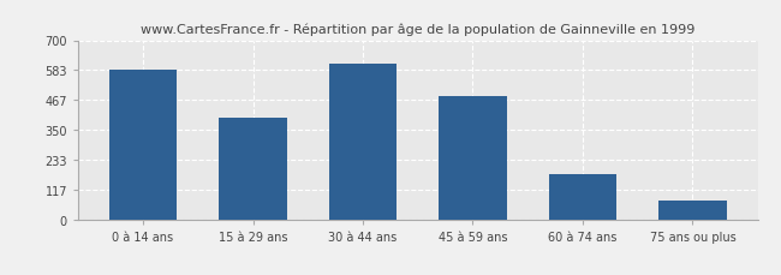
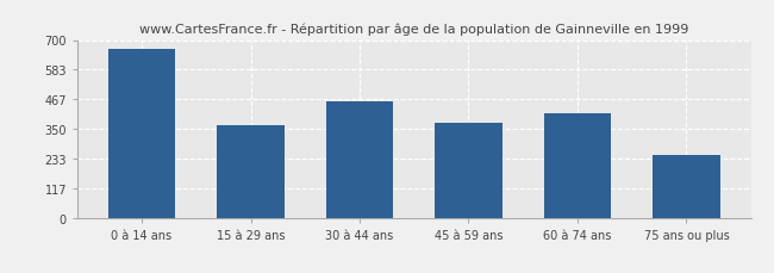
0 à 14 ans: 583 -> 665
15 à 29 ans: 398 -> 365
30 à 44 ans: 610 -> 460
45 à 59 ans: 480 -> 375
60 à 74 ans: 180 -> 410
75 ans ou plus: 75 -> 250
